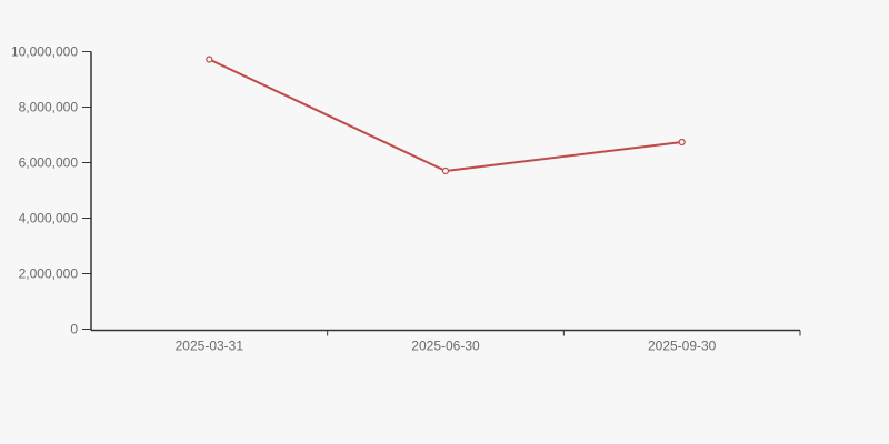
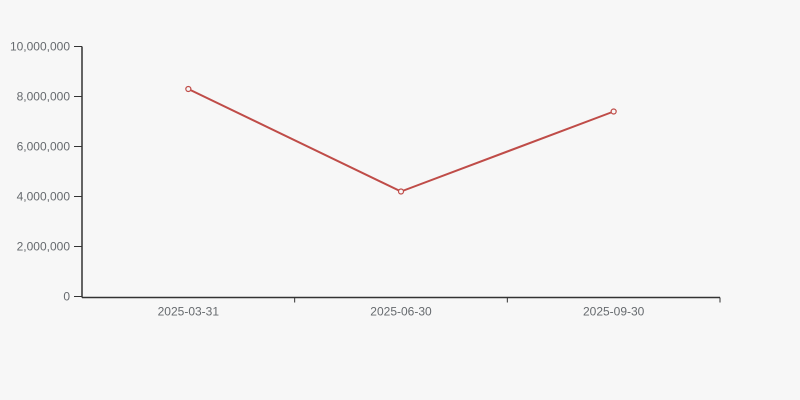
2025-03-31: 9700000 -> 8300000
2025-06-30: 5700000 -> 4200000
2025-09-30: 6700000 -> 7400000
